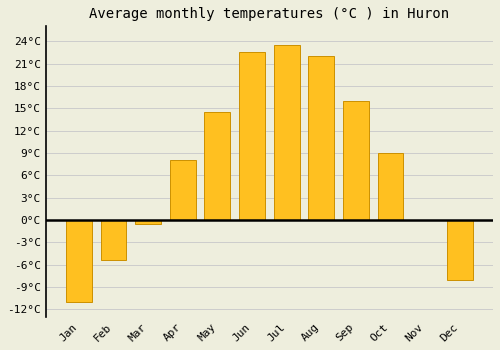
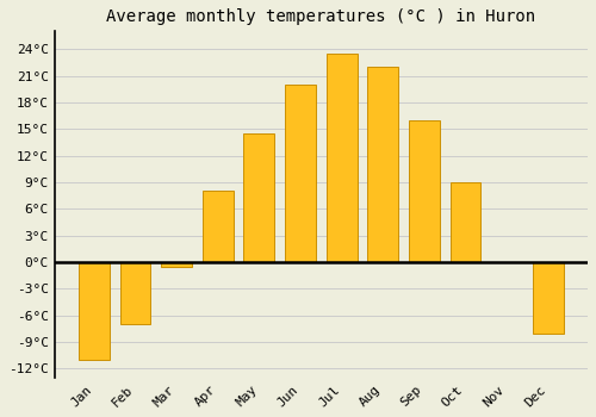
Feb: -5.4°C -> -7.0°C
Jun: 22.6°C -> 20.0°C
